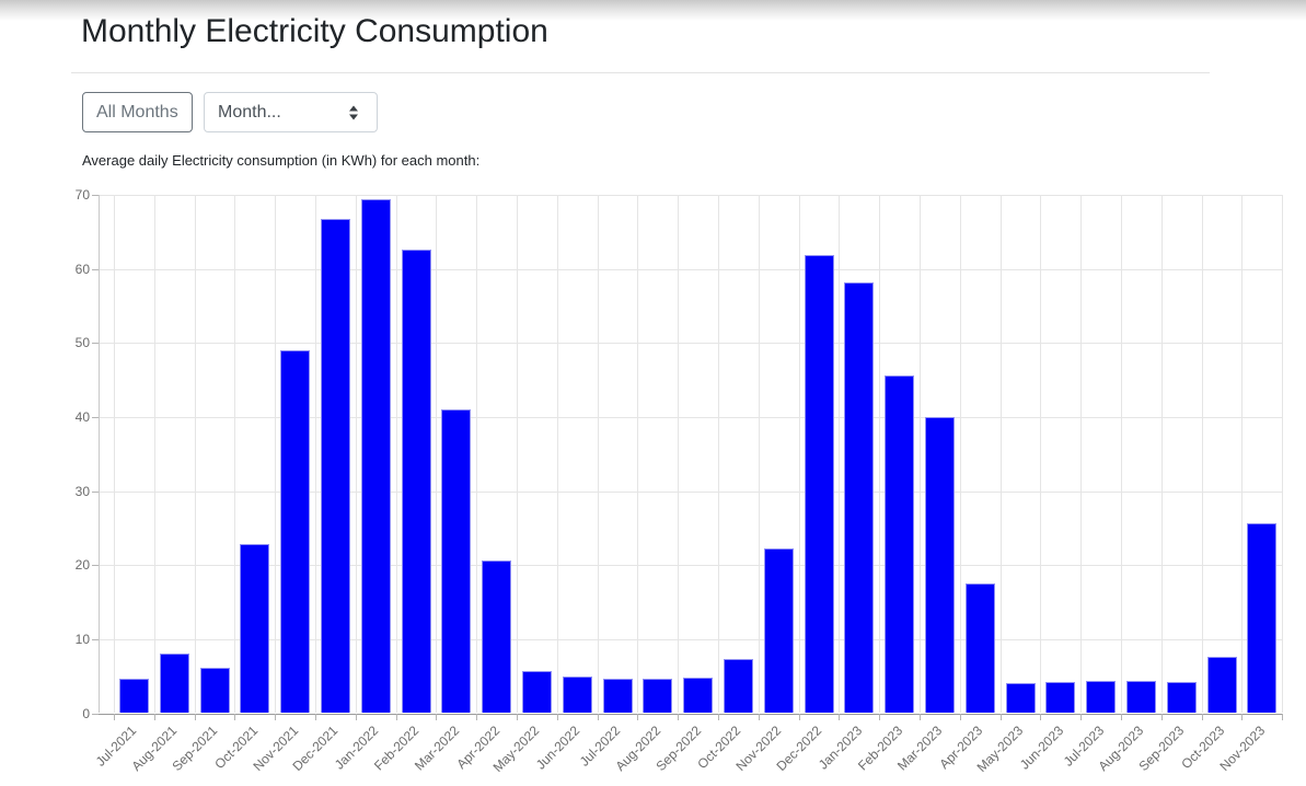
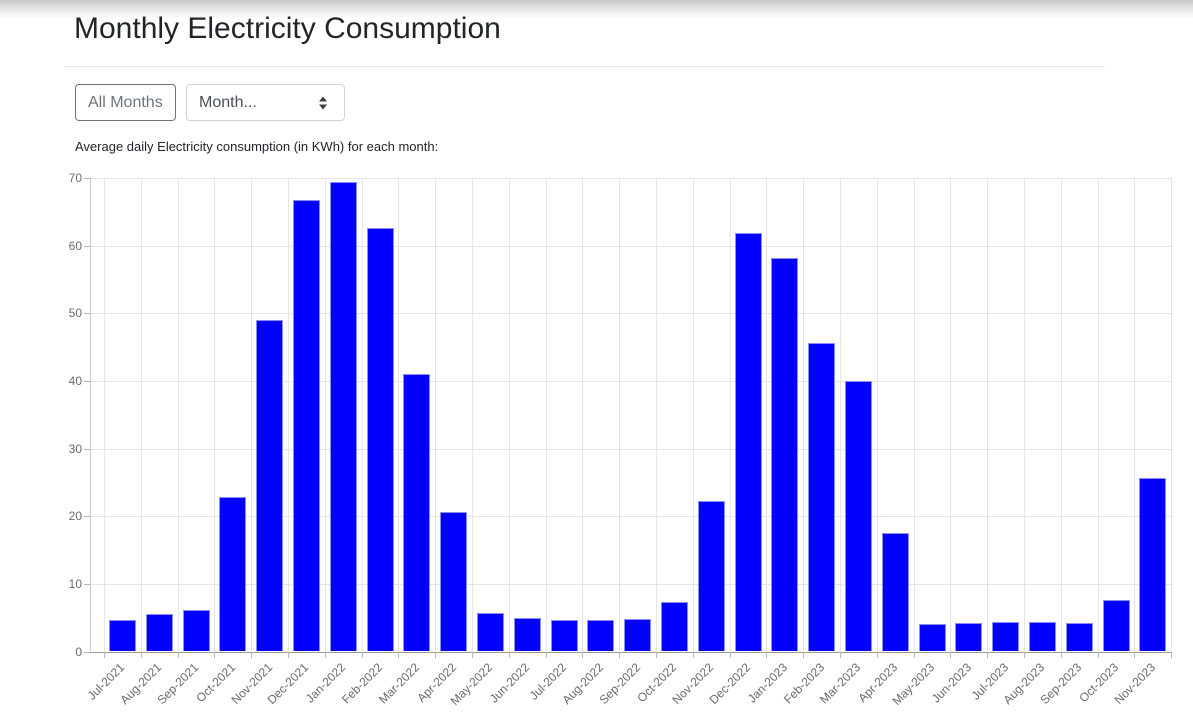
Aug-2021: 8 -> 6
